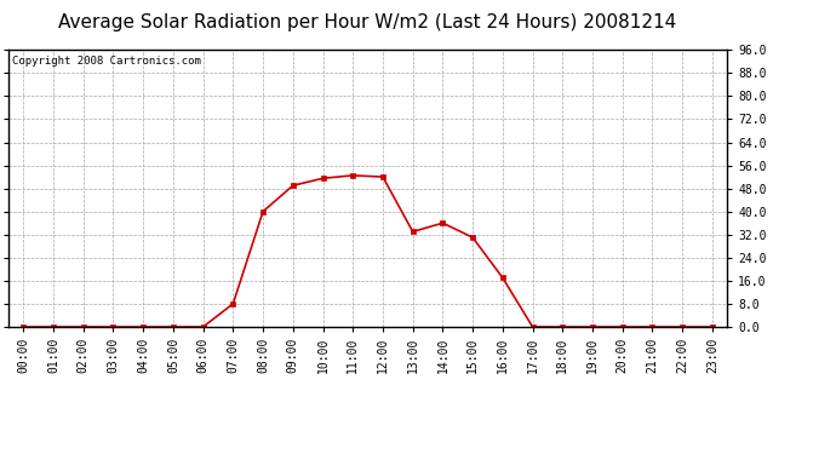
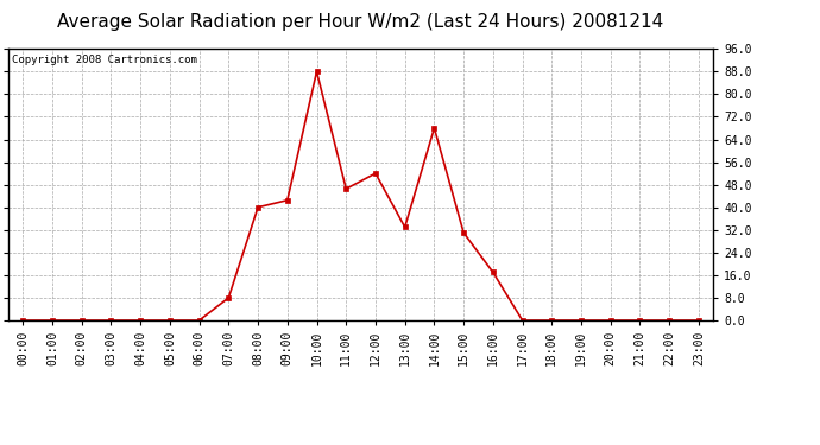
09:00: 49.0 -> 42.5
10:00: 51.5 -> 88.0
11:00: 52.5 -> 46.5
14:00: 36.0 -> 68.0
